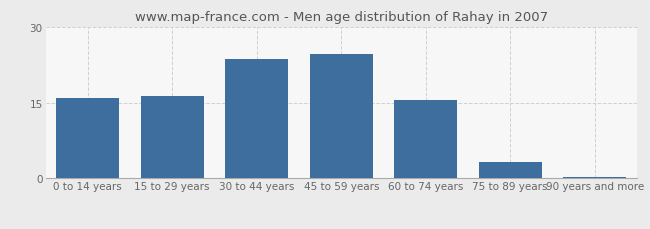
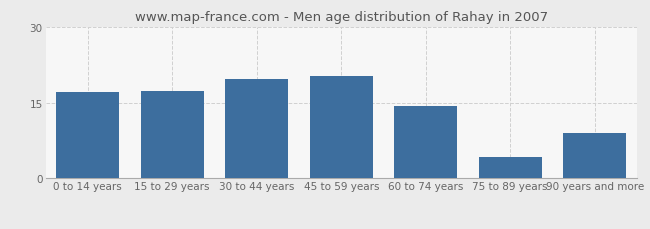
0 to 14 years: 15.8 -> 17.0
15 to 29 years: 16.2 -> 17.2
30 to 44 years: 23.5 -> 19.6
45 to 59 years: 24.5 -> 20.2
60 to 74 years: 15.4 -> 14.4
75 to 89 years: 3.2 -> 4.2
90 years and more: 0.2 -> 9.0
